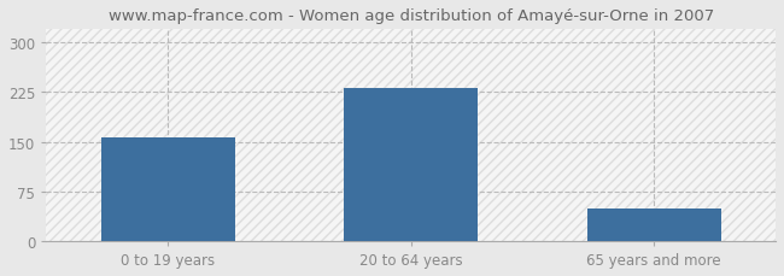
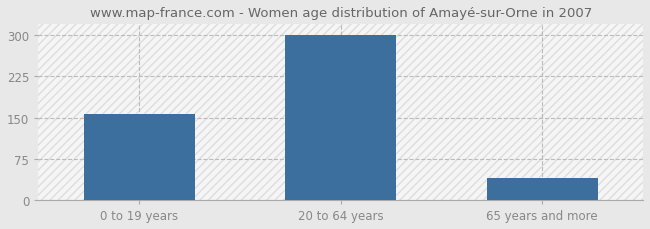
20 to 64 years: 232 -> 300
65 years and more: 50 -> 40
